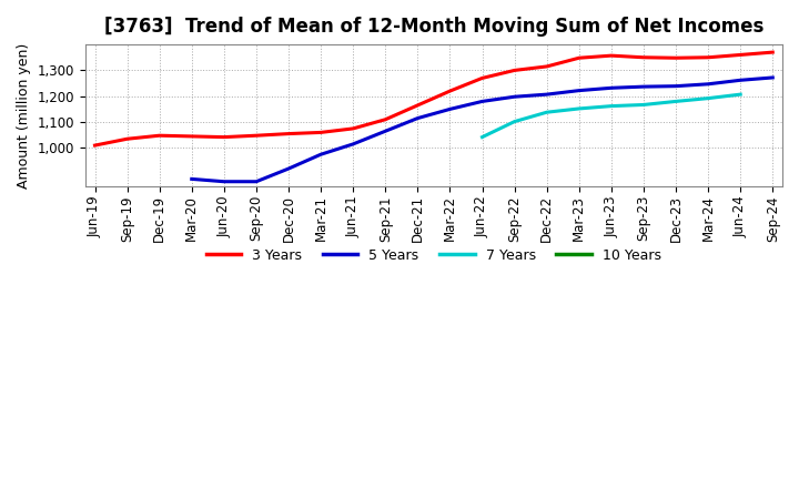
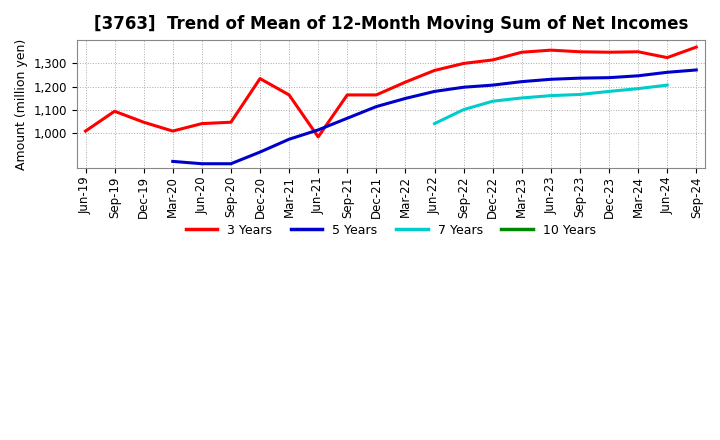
3 Years/Sep-19: 1,035 -> 1,095
3 Years/Mar-20: 1,045 -> 1,010
3 Years/Dec-20: 1,055 -> 1,235
3 Years/Mar-21: 1,060 -> 1,165
3 Years/Jun-21: 1,075 -> 985
3 Years/Sep-21: 1,110 -> 1,165
3 Years/Jun-24: 1,360 -> 1,325
